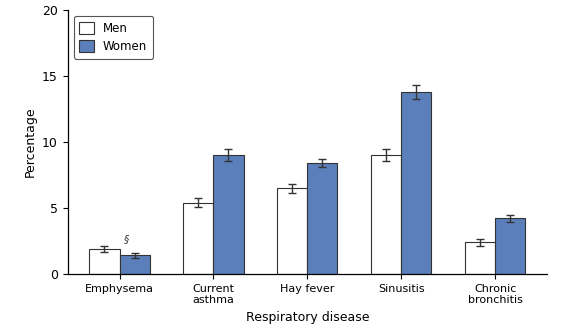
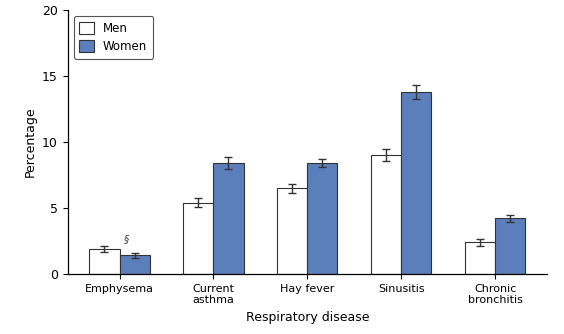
Women/Current asthma: 9.0 -> 8.4
